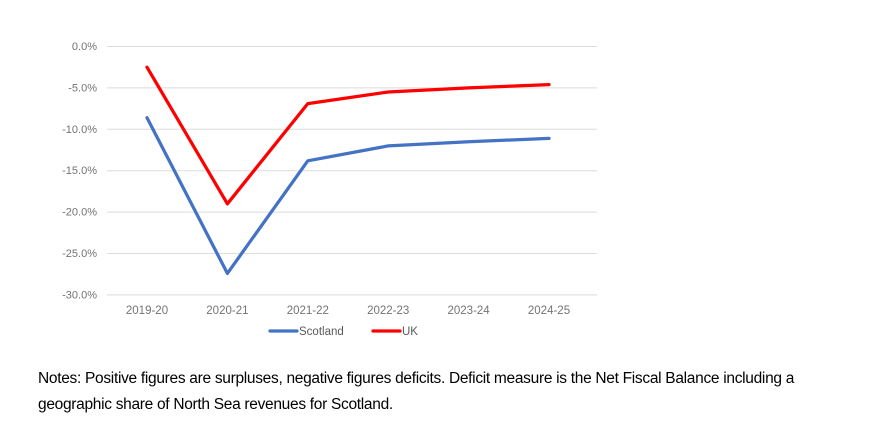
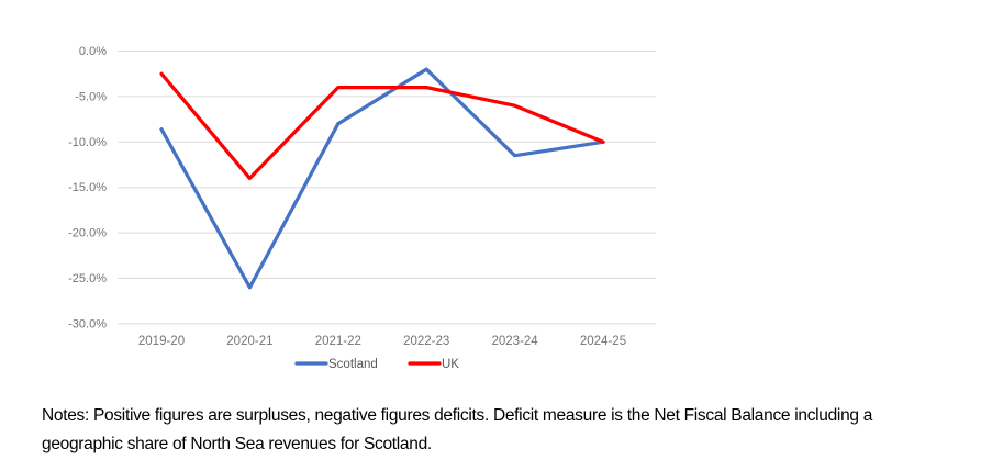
Scotland/2020-21: -27% -> -26%
UK/2020-21: -19% -> -14%
Scotland/2021-22: -14% -> -8%
UK/2021-22: -7% -> -4%
Scotland/2022-23: -12% -> -2%
UK/2022-23: -6% -> -4%
UK/2023-24: -5% -> -6%
Scotland/2024-25: -11% -> -10%
UK/2024-25: -5% -> -10%
